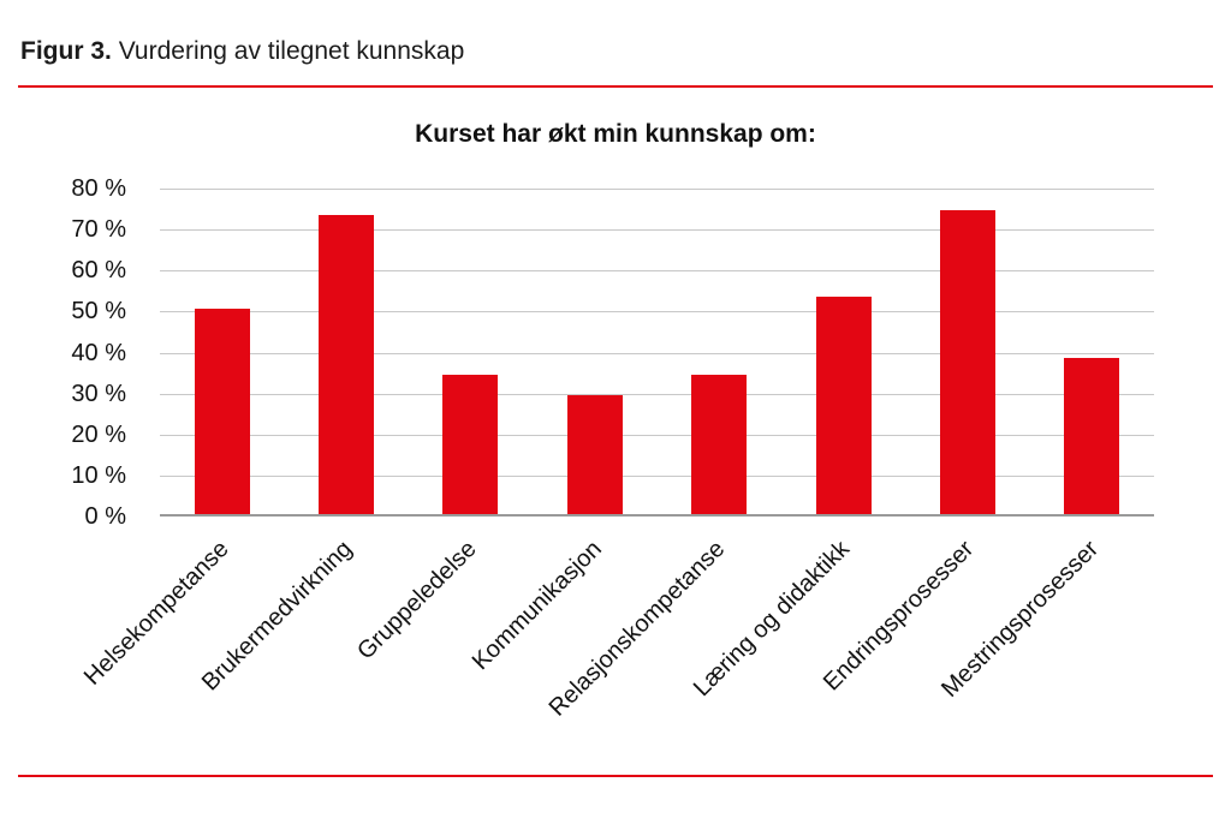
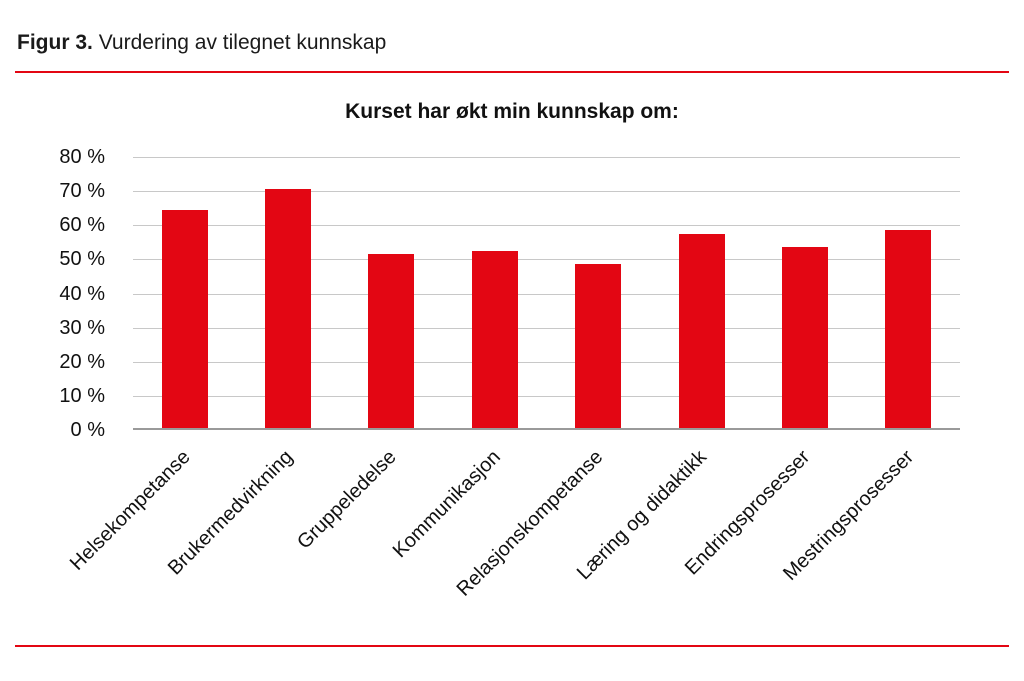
Helsekompetanse: 50% -> 64%
Brukermedvirkning: 73% -> 70%
Gruppeledelse: 34% -> 51%
Kommunikasjon: 29% -> 52%
Relasjonskompetanse: 34% -> 48%
Læring og didaktikk: 53% -> 57%
Endringsprosesser: 74% -> 53%
Mestringsprosesser: 38% -> 58%
